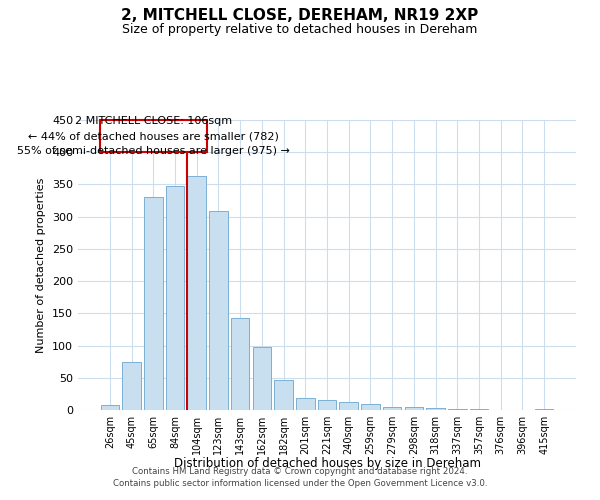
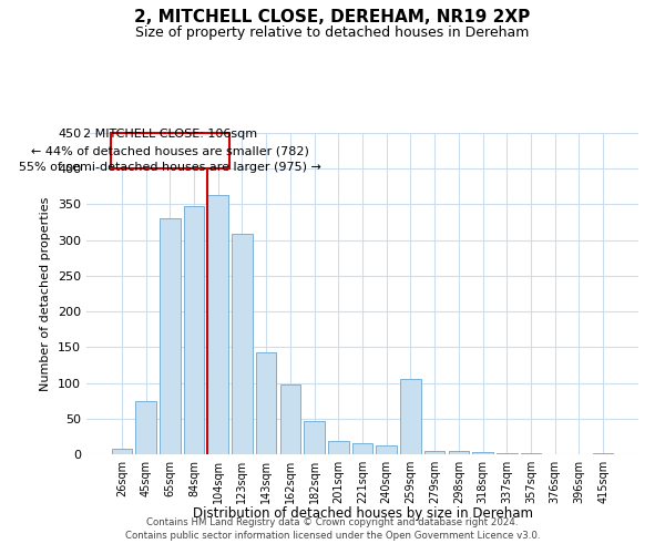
259sqm: 10 -> 106
